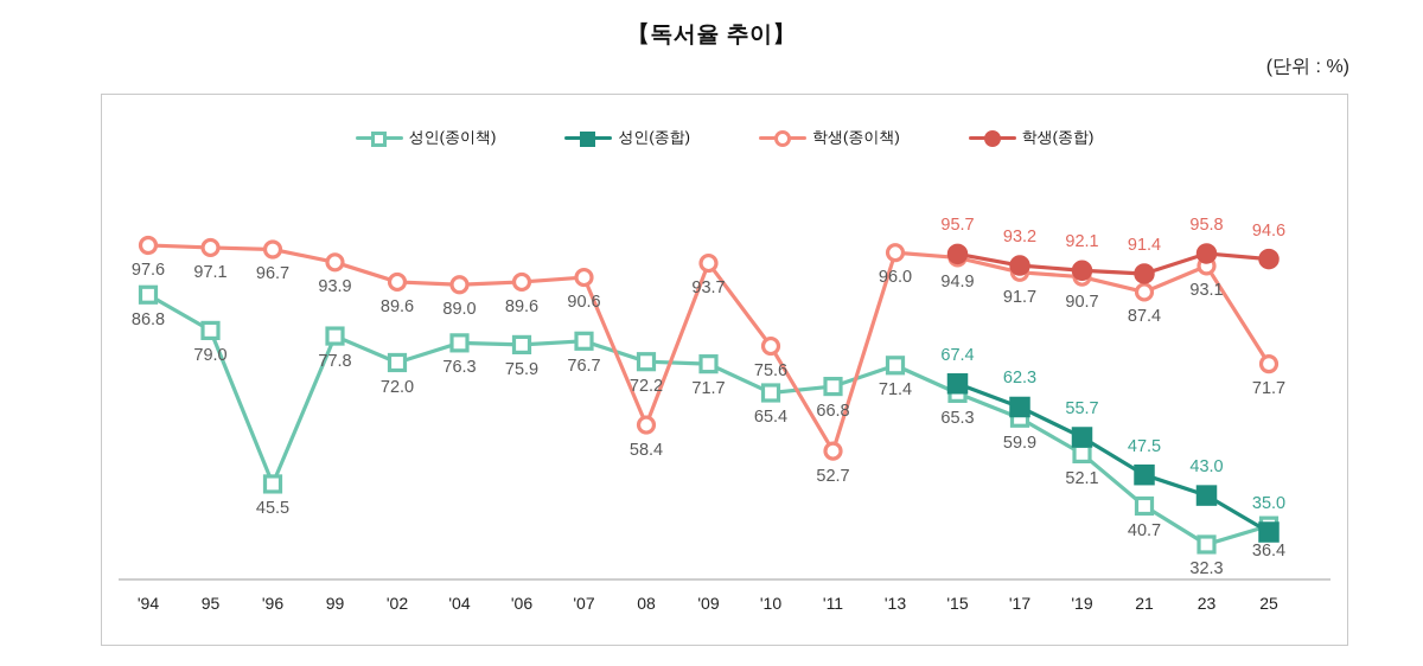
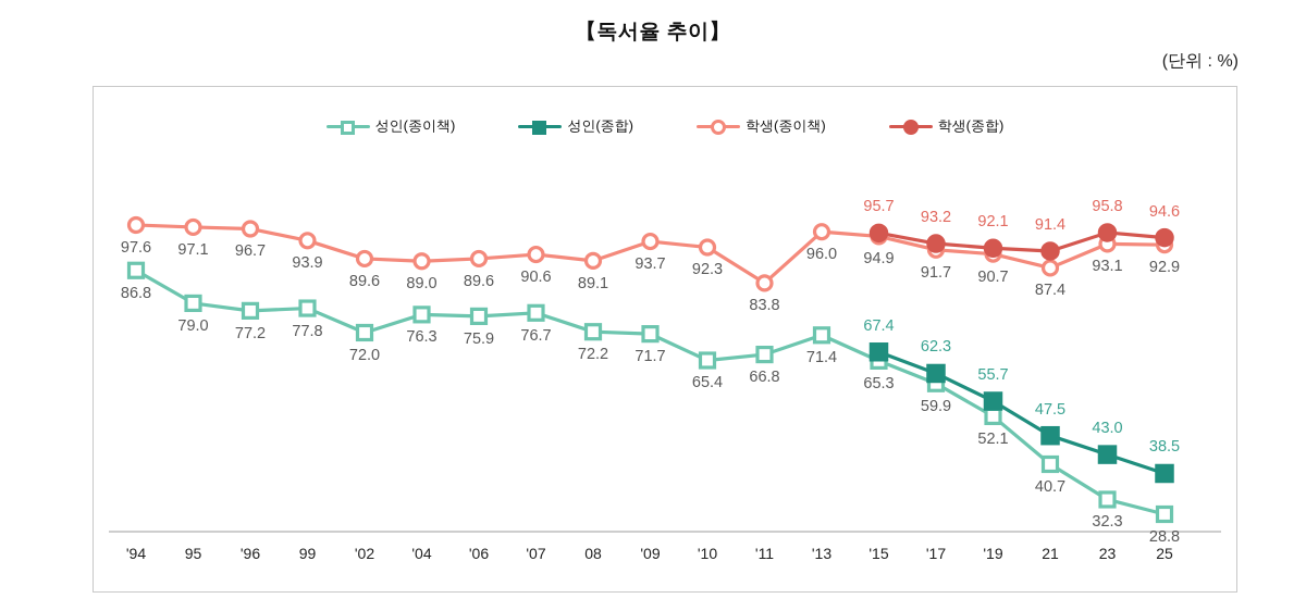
성인(종이책)/'96: 45.5 -> 77.2
학생(종이책)/08: 58.4 -> 89.1
학생(종이책)/'10: 75.6 -> 92.3
학생(종이책)/'11: 52.7 -> 83.8
성인(종이책)/25: 36.4 -> 28.8
성인(종합)/25: 35.0 -> 38.5
학생(종이책)/25: 71.7 -> 92.9
